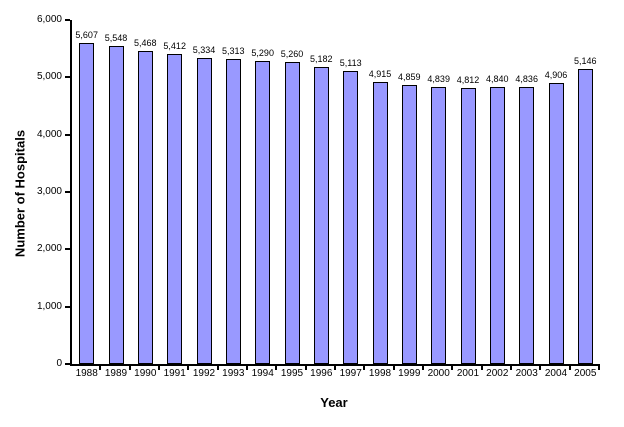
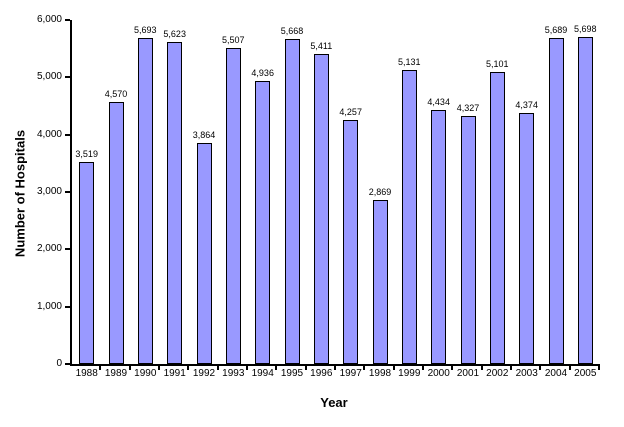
1988: 5,607 -> 3,519
1989: 5,548 -> 4,570
1990: 5,468 -> 5,693
1991: 5,412 -> 5,623
1992: 5,334 -> 3,864
1993: 5,313 -> 5,507
1994: 5,290 -> 4,936
1995: 5,260 -> 5,668
1996: 5,182 -> 5,411
1997: 5,113 -> 4,257
1998: 4,915 -> 2,869
1999: 4,859 -> 5,131
2000: 4,839 -> 4,434
2001: 4,812 -> 4,327
2002: 4,840 -> 5,101
2003: 4,836 -> 4,374
2004: 4,906 -> 5,689
2005: 5,146 -> 5,698
